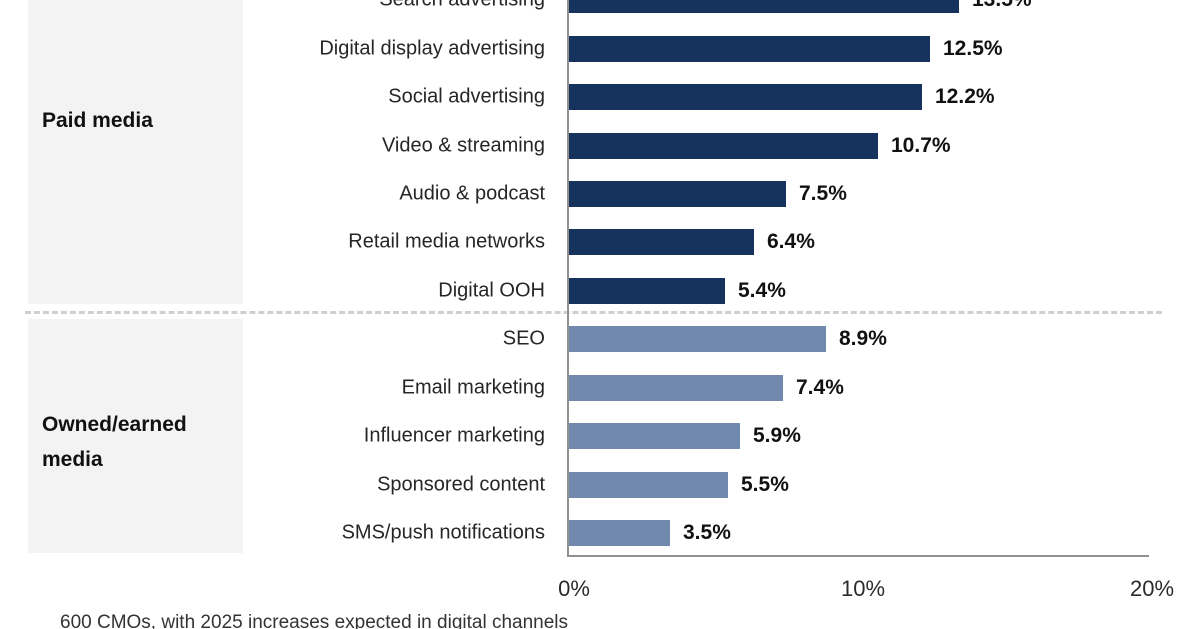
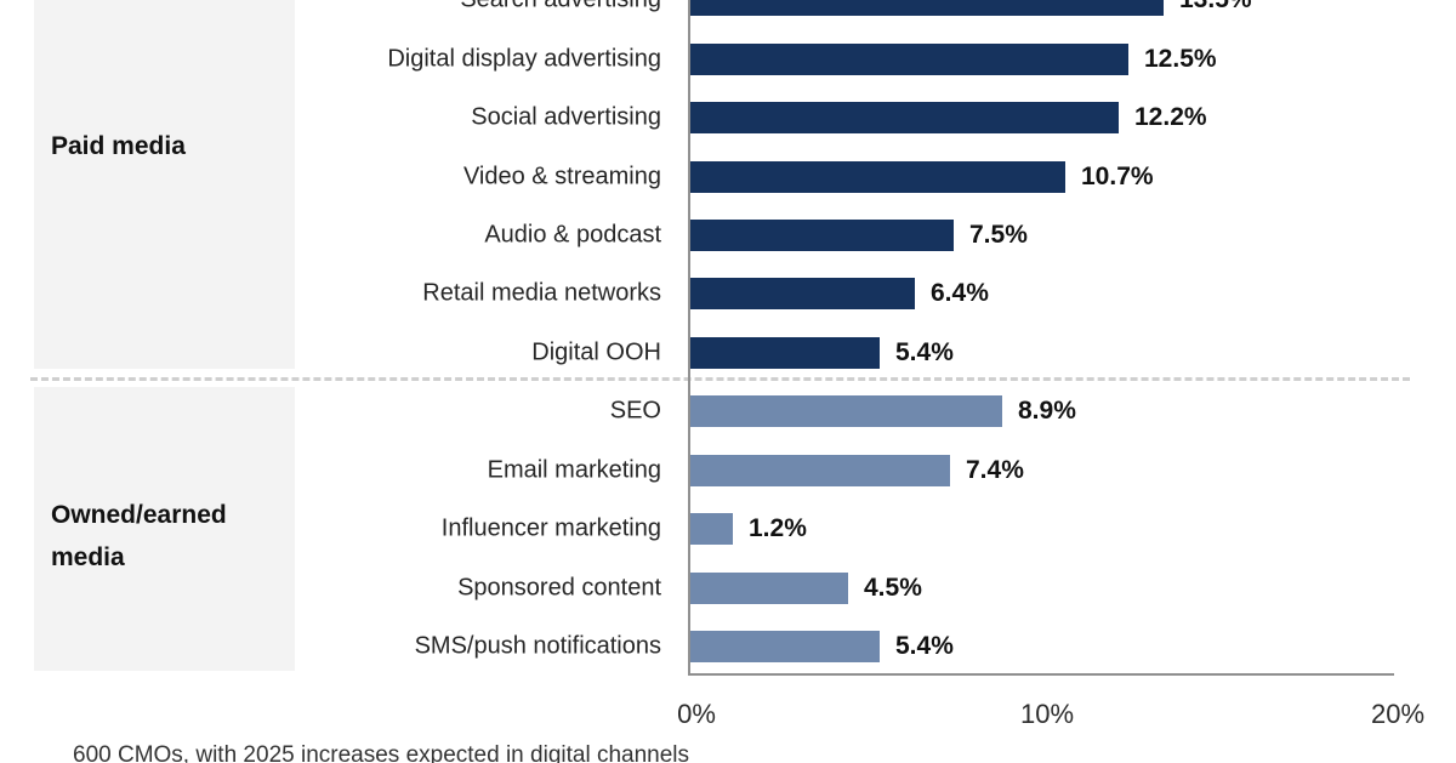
Influencer marketing: 5.9% -> 1.2%
Sponsored content: 5.5% -> 4.5%
SMS/push notifications: 3.5% -> 5.4%
